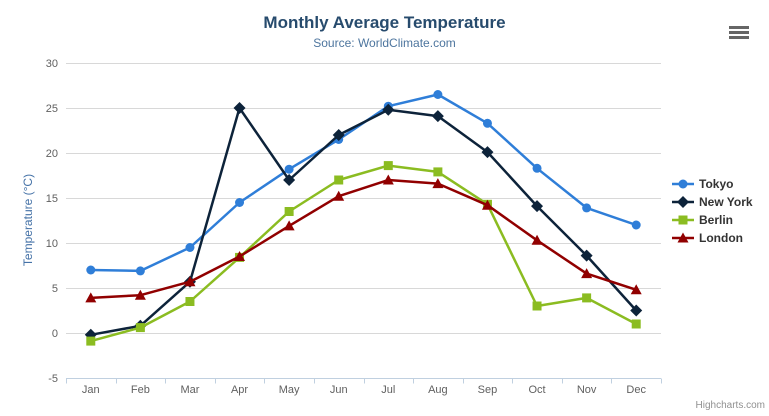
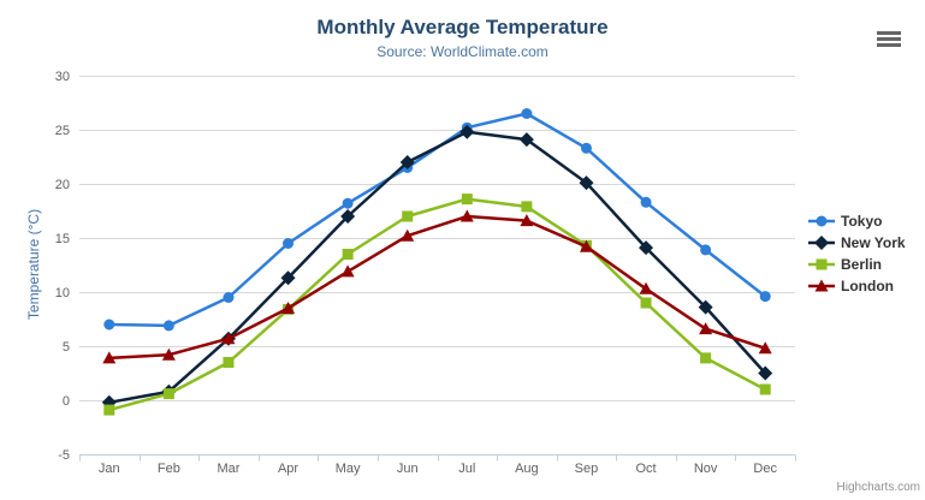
New York/Apr: 25 -> 11
Berlin/Oct: 3 -> 9
Tokyo/Dec: 12 -> 10
